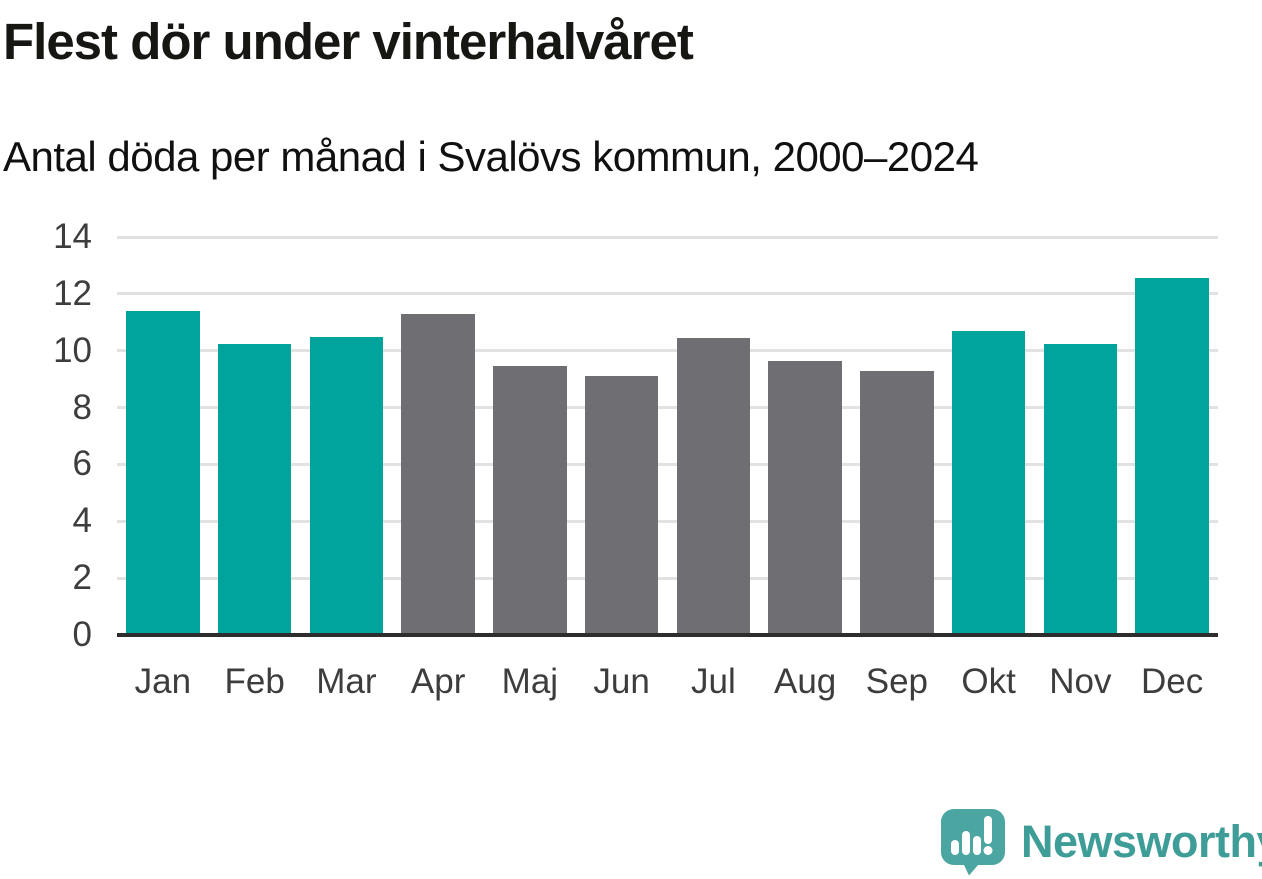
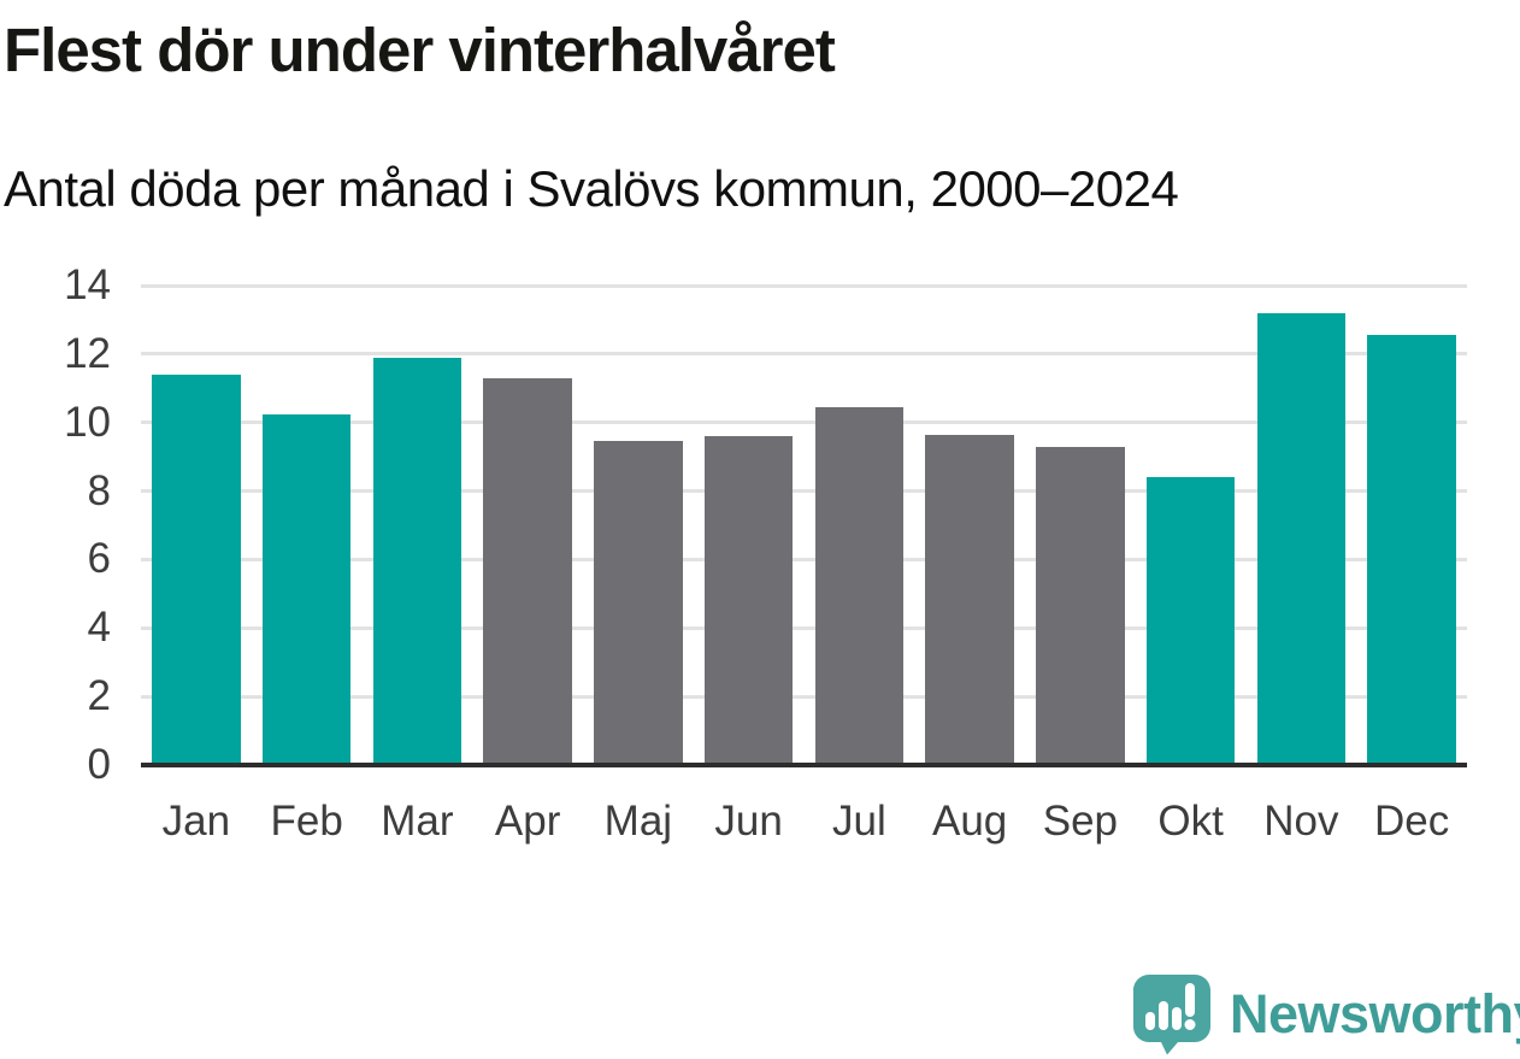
Mar: 10.5 -> 11.9
Jun: 9.1 -> 9.6
Okt: 10.7 -> 8.4
Nov: 10.2 -> 13.2
